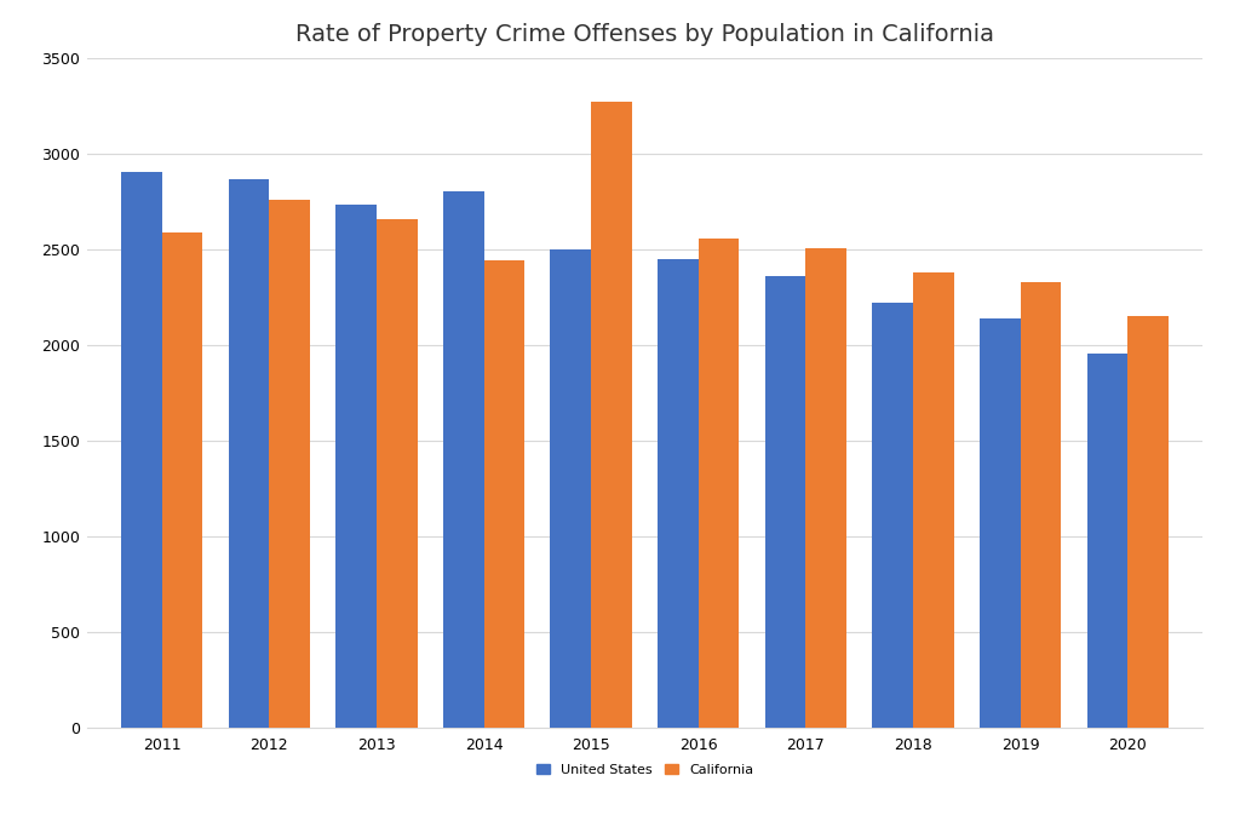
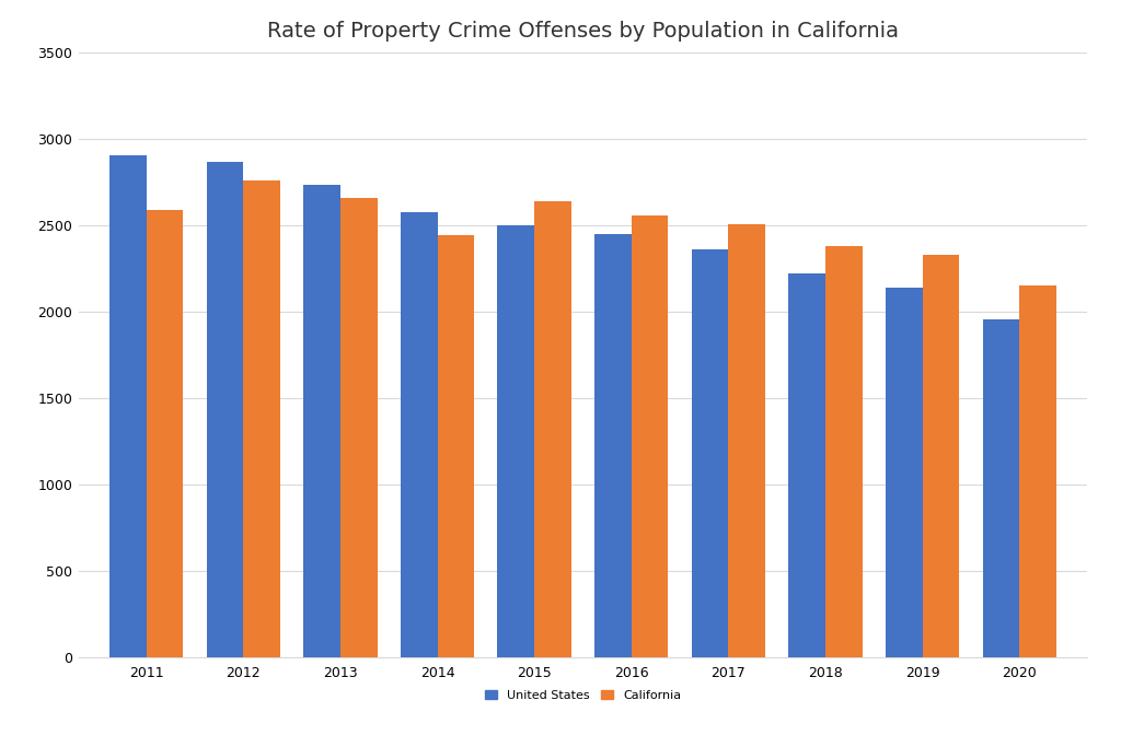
United States/2014: 2800 -> 2570
California/2015: 3270 -> 2640
